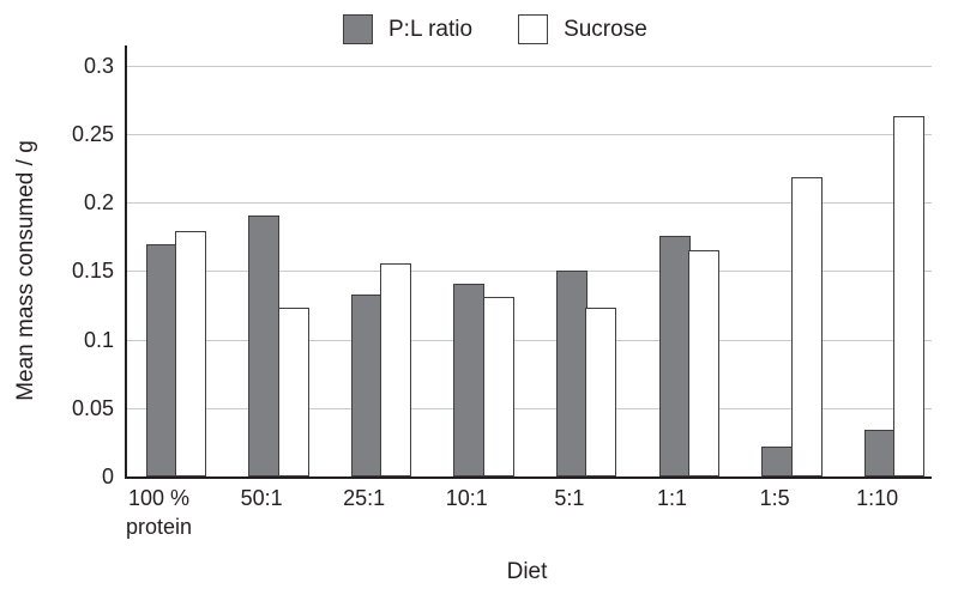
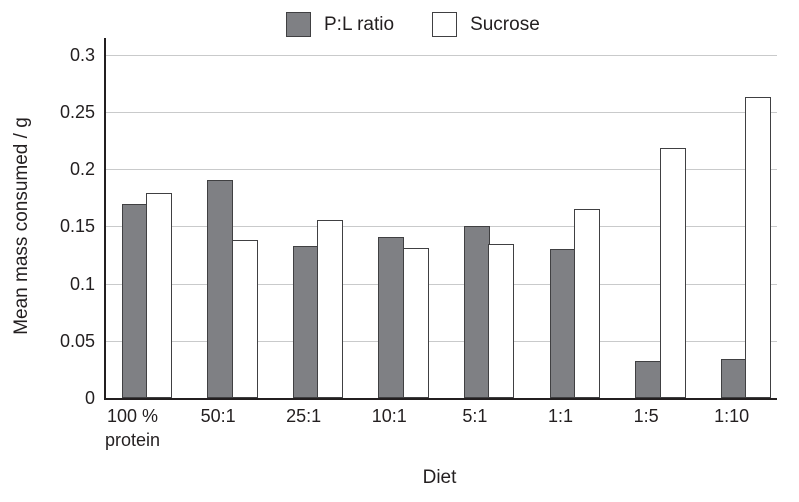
Sucrose/50:1: 0.123 -> 0.138
Sucrose/5:1: 0.123 -> 0.135
P:L ratio/1:1: 0.176 -> 0.130
P:L ratio/1:5: 0.022 -> 0.032
